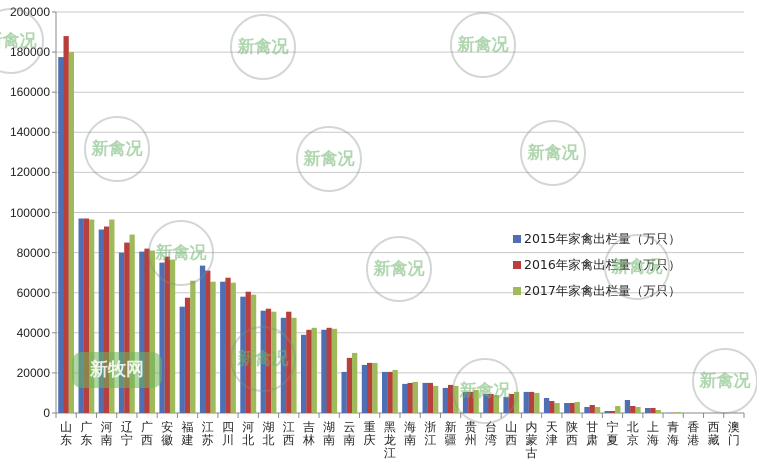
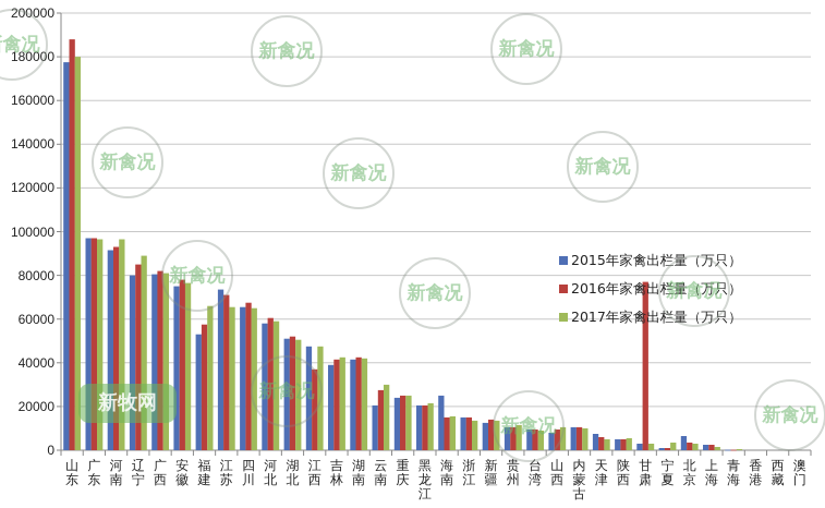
2016年家禽出栏量（万只）/江西: 50000 -> 37000
2015年家禽出栏量（万只）/海南: 14000 -> 25000
2016年家禽出栏量（万只）/甘肃: 4000 -> 77000
